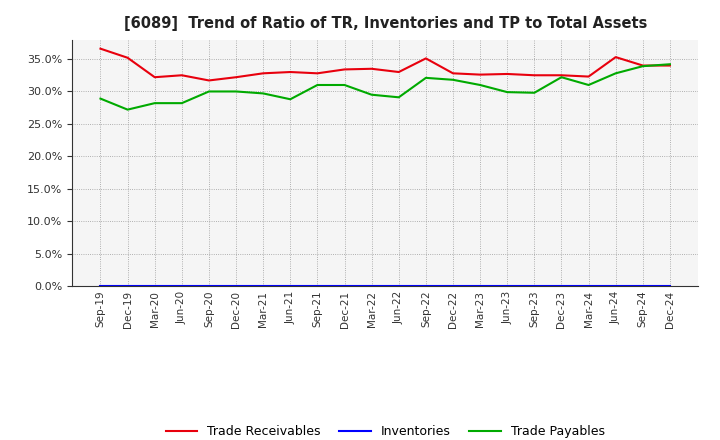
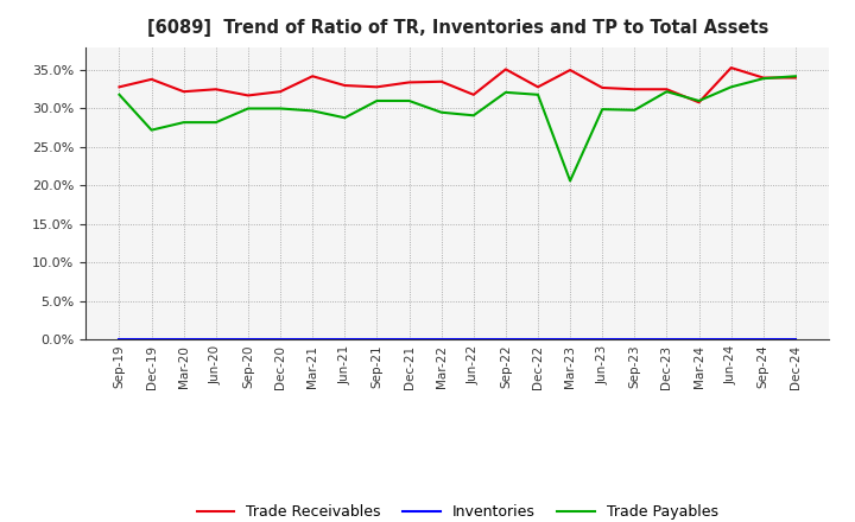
Trade Receivables/Sep-19: 36.6% -> 32.8%
Trade Payables/Sep-19: 28.9% -> 31.8%
Trade Receivables/Dec-19: 35.2% -> 33.8%
Trade Receivables/Mar-21: 32.8% -> 34.2%
Trade Receivables/Jun-22: 33.0% -> 31.8%
Trade Receivables/Mar-23: 32.6% -> 35.0%
Trade Payables/Mar-23: 31.0% -> 20.6%
Trade Receivables/Mar-24: 32.3% -> 30.8%
